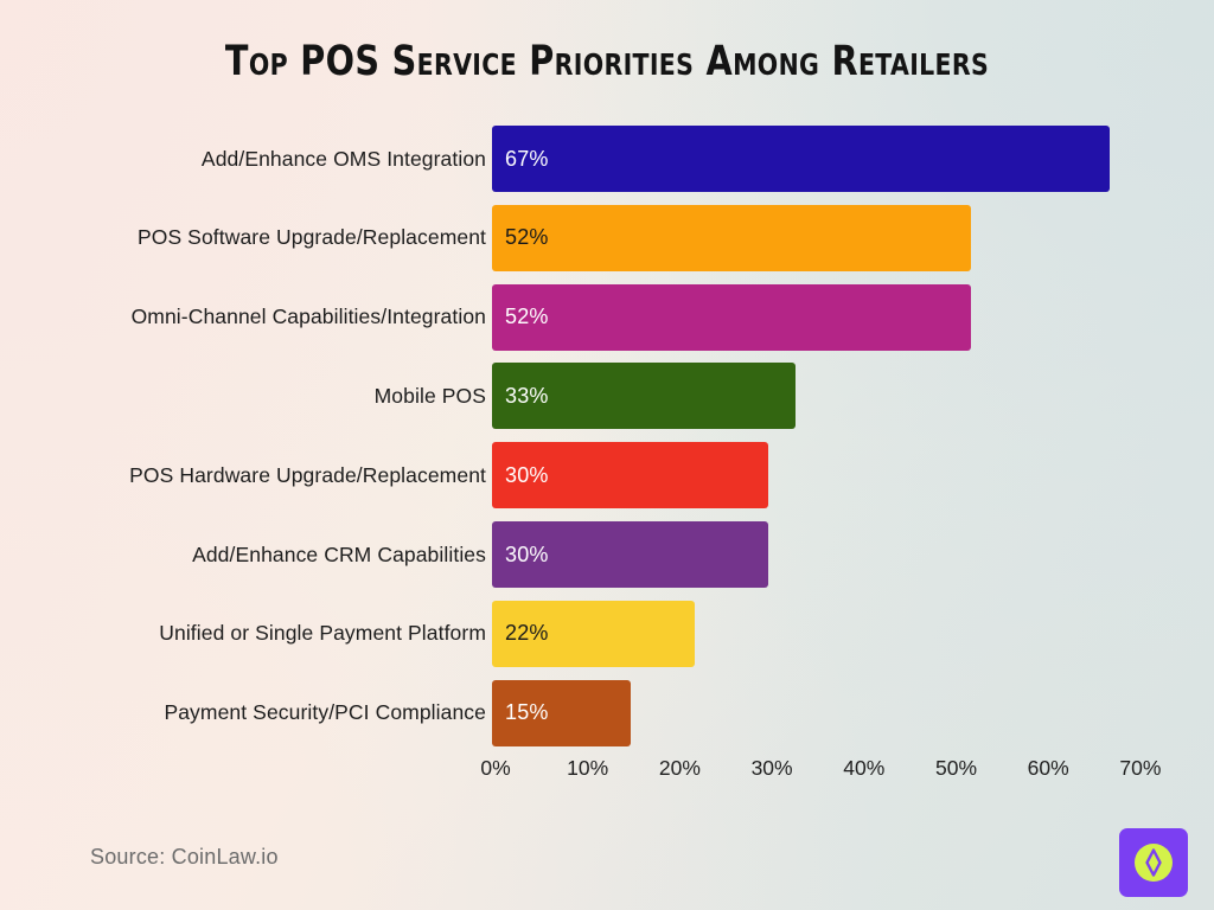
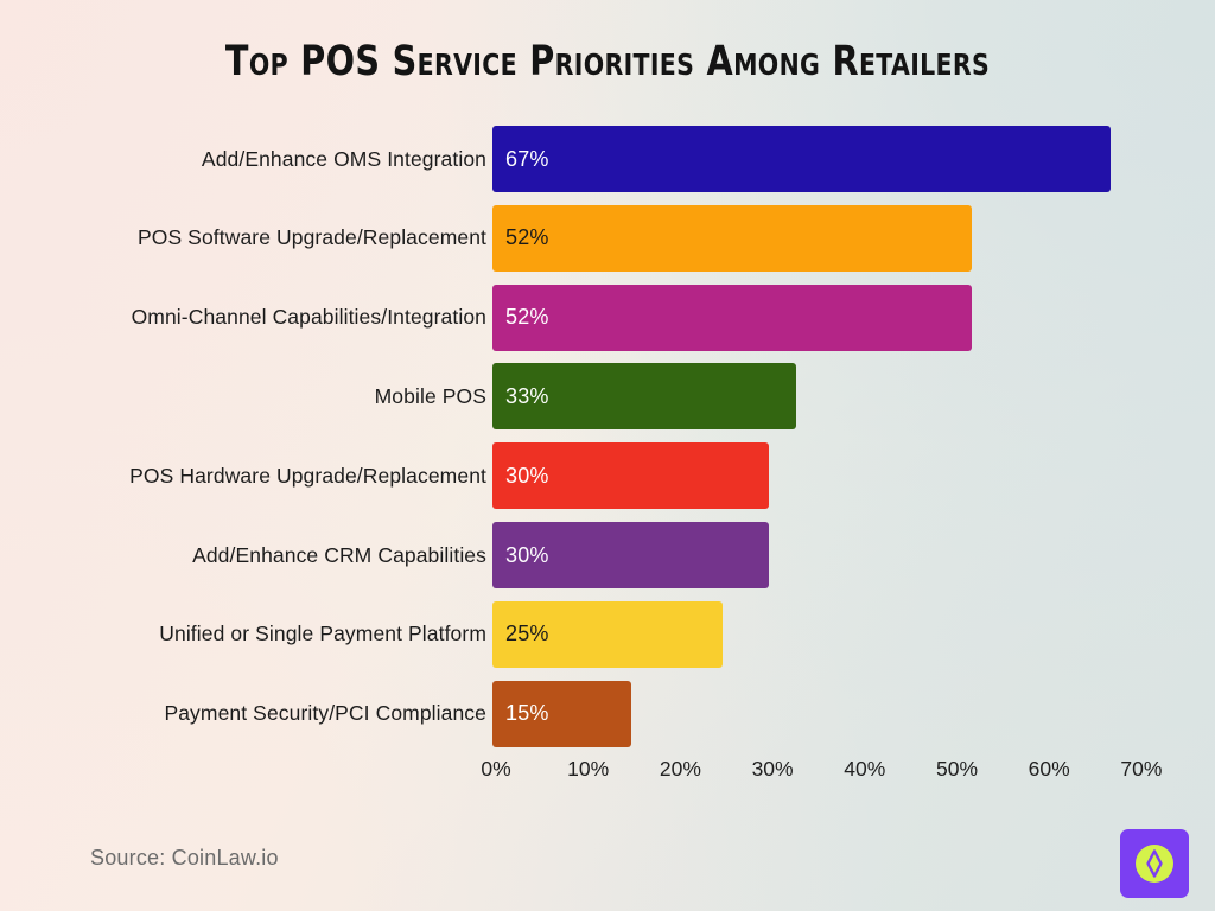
Unified or Single Payment Platform: 22% -> 25%
